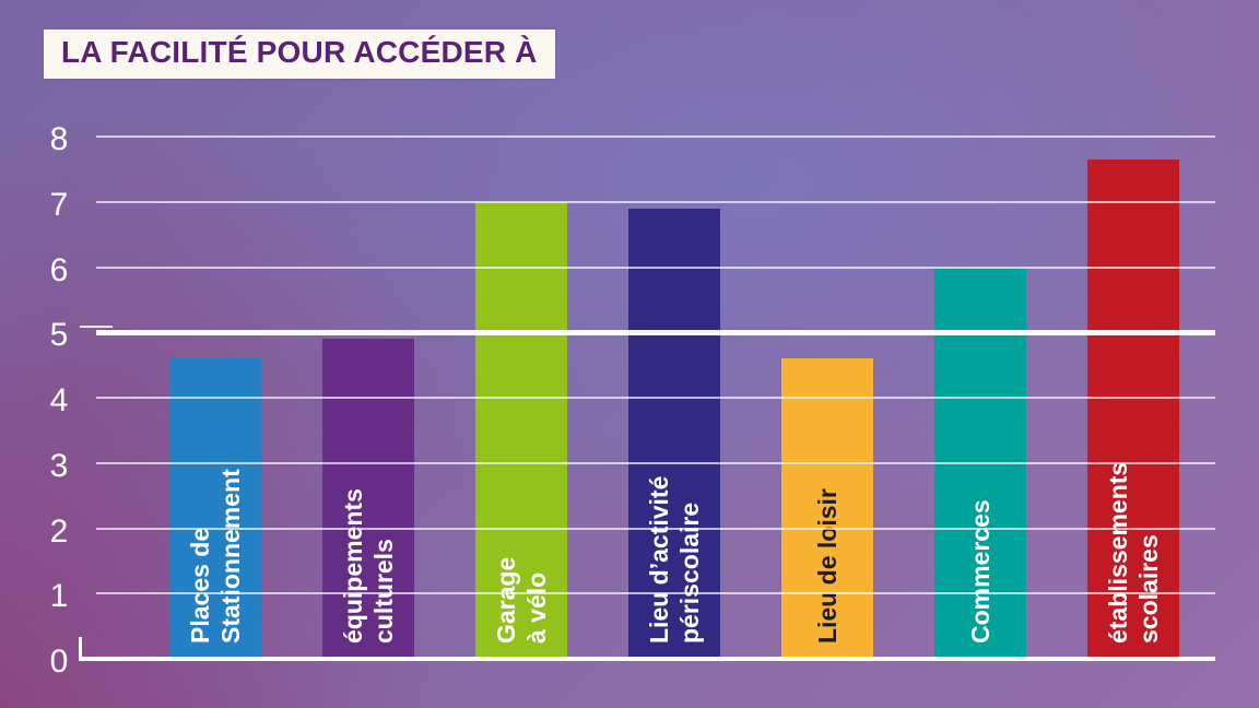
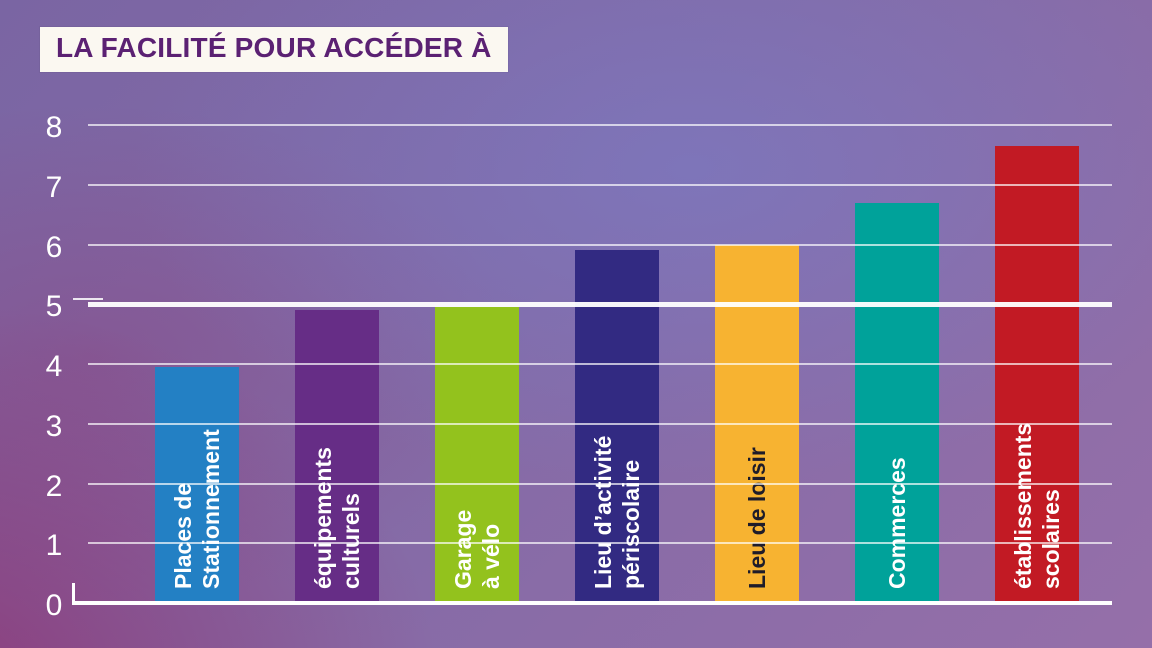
Places de Stationnement: 4.6 -> 4.0
Garage à vélo: 7.0 -> 5.0
Lieu d’activité périscolaire: 6.9 -> 5.9
Lieu de loisir: 4.6 -> 6.0
Commerces: 6.0 -> 6.7
